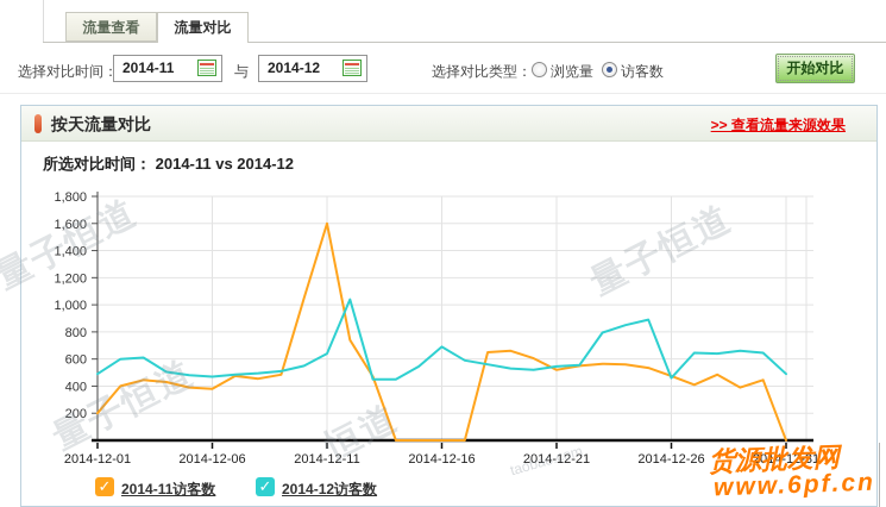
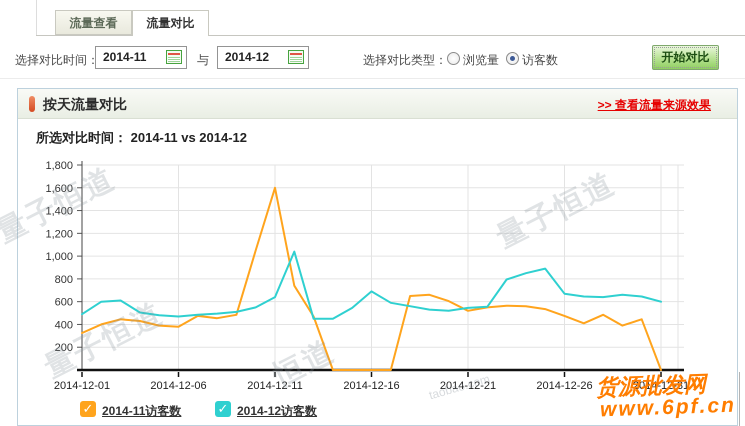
2014-11访客数/2014-12-01: 200 -> 320
2014-12访客数/2014-12-26: 460 -> 670
2014-12访客数/2014-12-31: 490 -> 600
